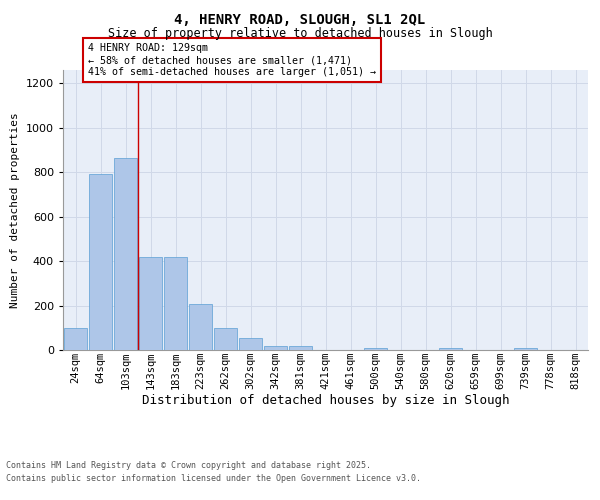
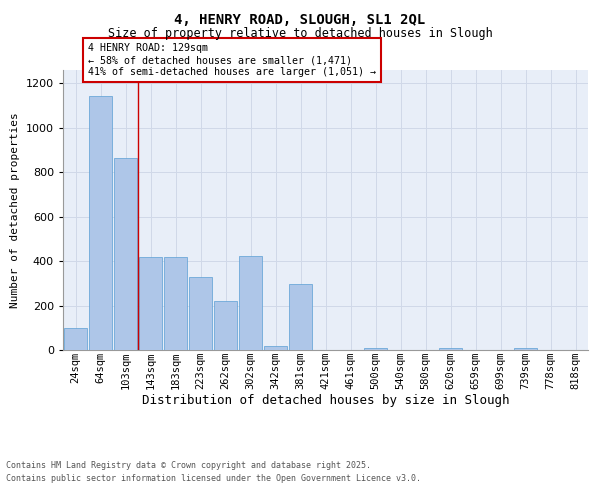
64sqm: 790 -> 1145
223sqm: 205 -> 330
262sqm: 100 -> 220
302sqm: 55 -> 425
381sqm: 20 -> 295
